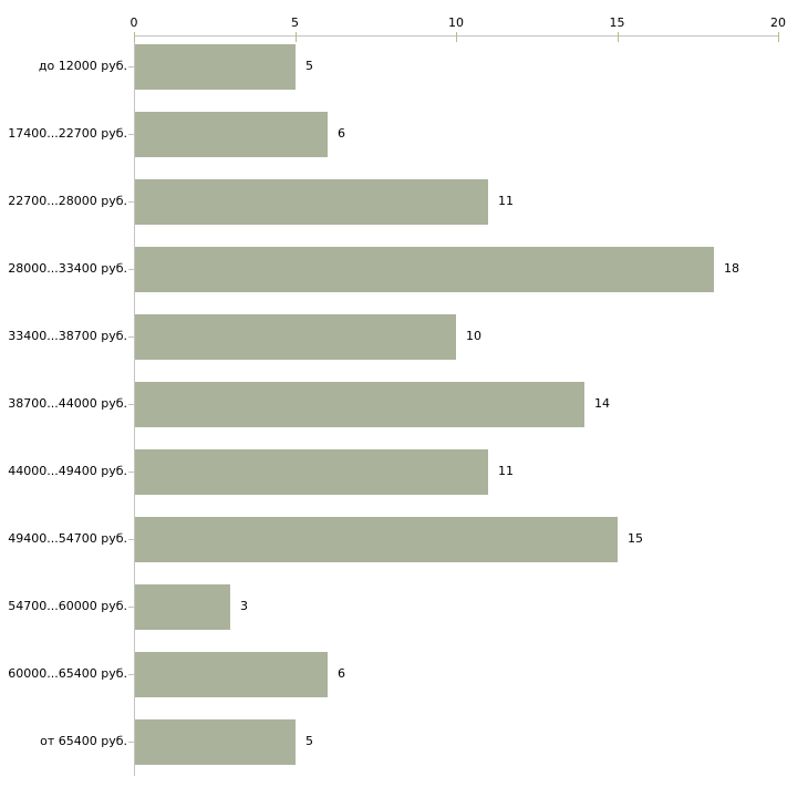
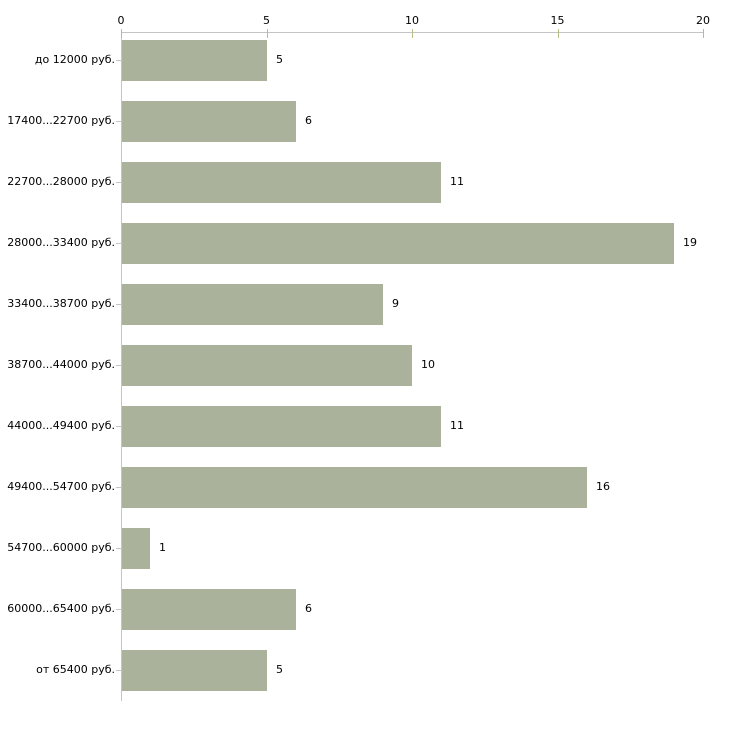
28000...33400 руб.: 18 -> 19
33400...38700 руб.: 10 -> 9
38700...44000 руб.: 14 -> 10
49400...54700 руб.: 15 -> 16
54700...60000 руб.: 3 -> 1
